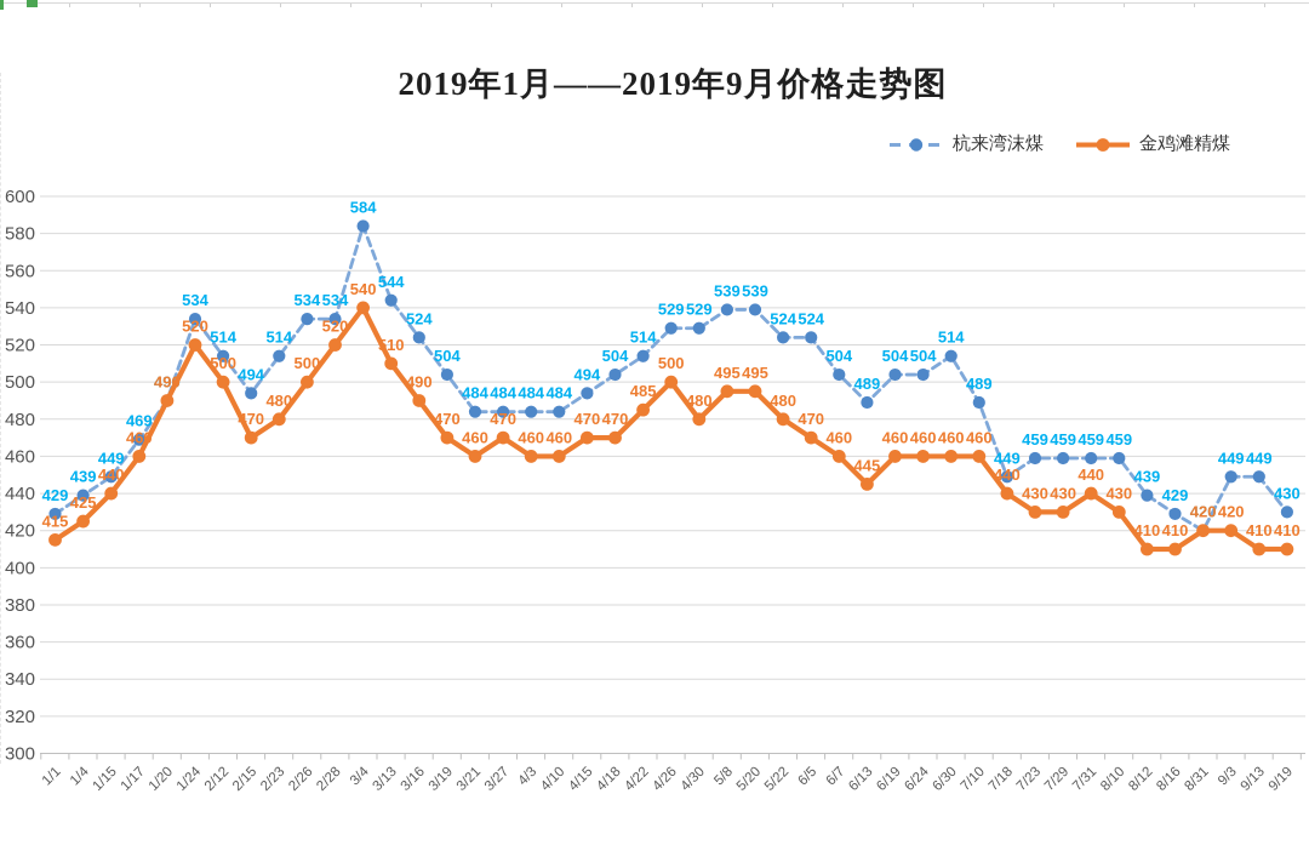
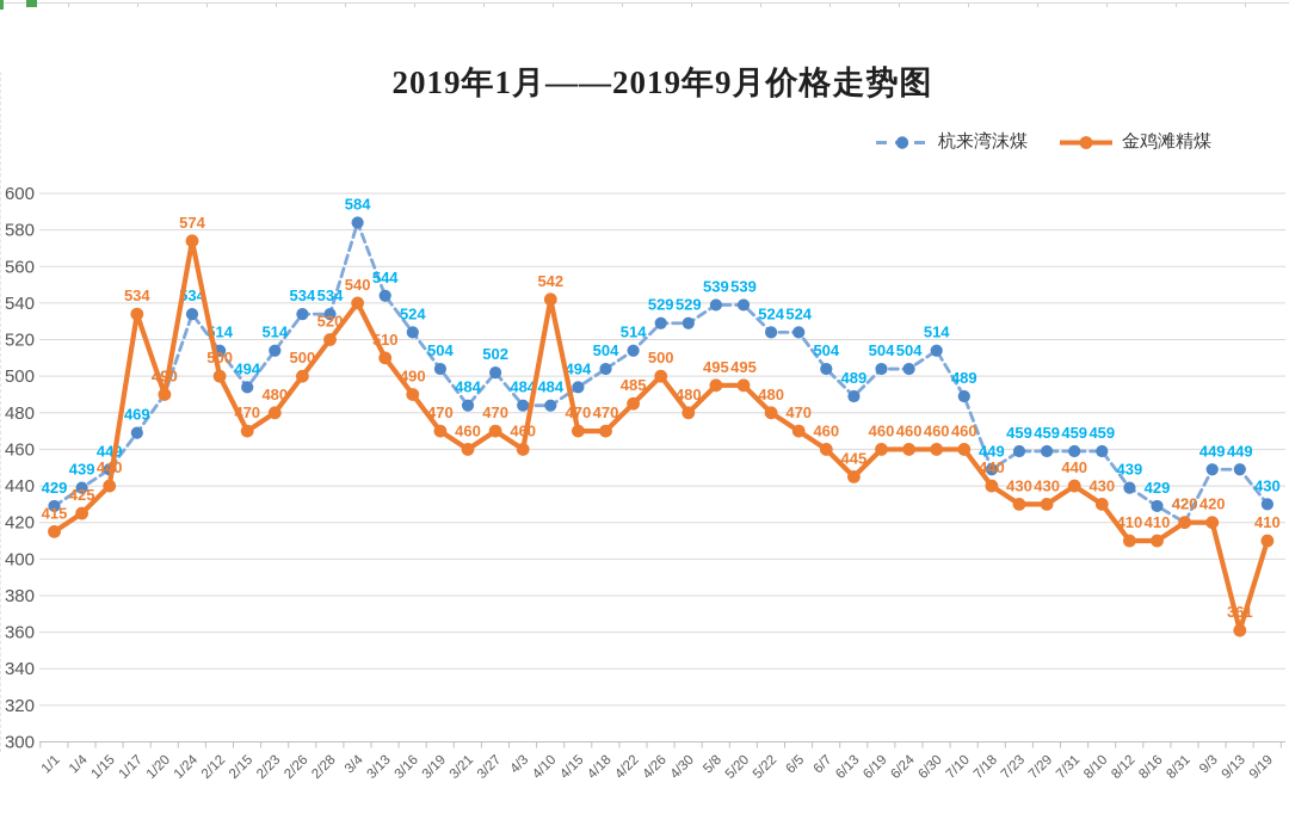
金鸡滩精煤/1/17: 460 -> 534
金鸡滩精煤/1/24: 520 -> 574
杭来湾沫煤/3/27: 484 -> 502
金鸡滩精煤/4/10: 460 -> 542
金鸡滩精煤/9/13: 410 -> 361
